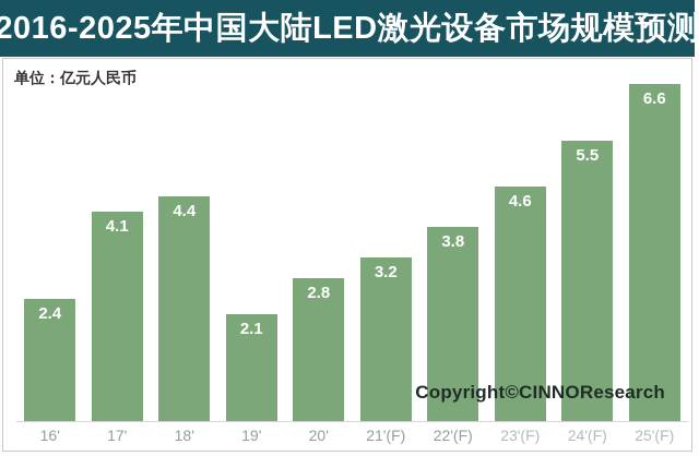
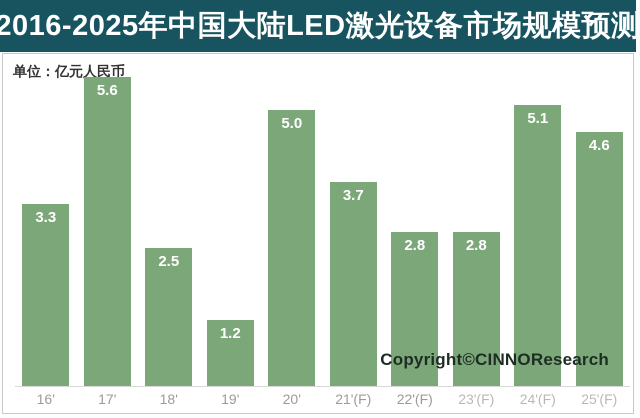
16': 2.4 -> 3.3
17': 4.1 -> 5.6
18': 4.4 -> 2.5
19': 2.1 -> 1.2
20': 2.8 -> 5.0
21'(F): 3.2 -> 3.7
22'(F): 3.8 -> 2.8
23'(F): 4.6 -> 2.8
24'(F): 5.5 -> 5.1
25'(F): 6.6 -> 4.6
